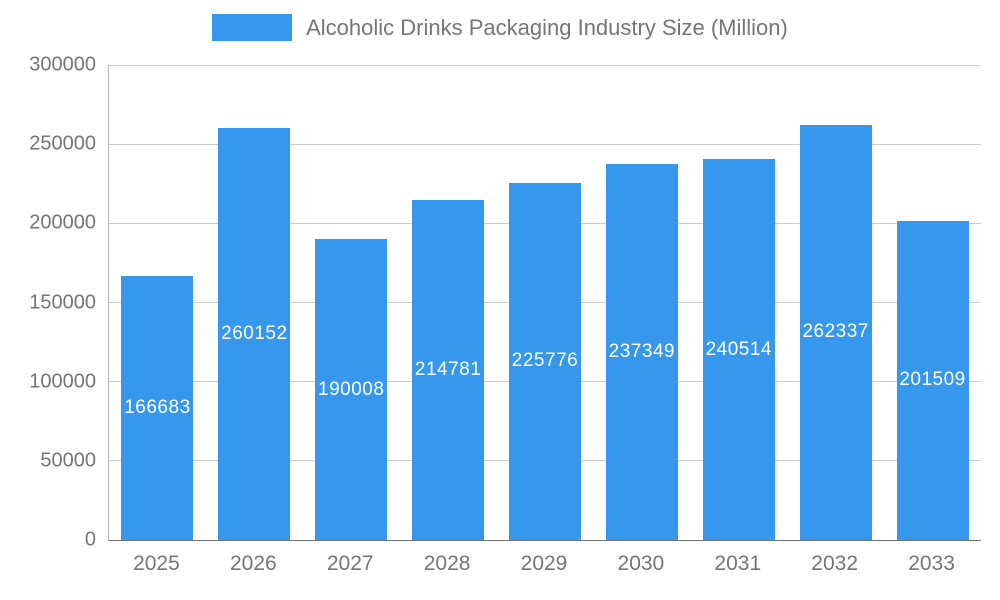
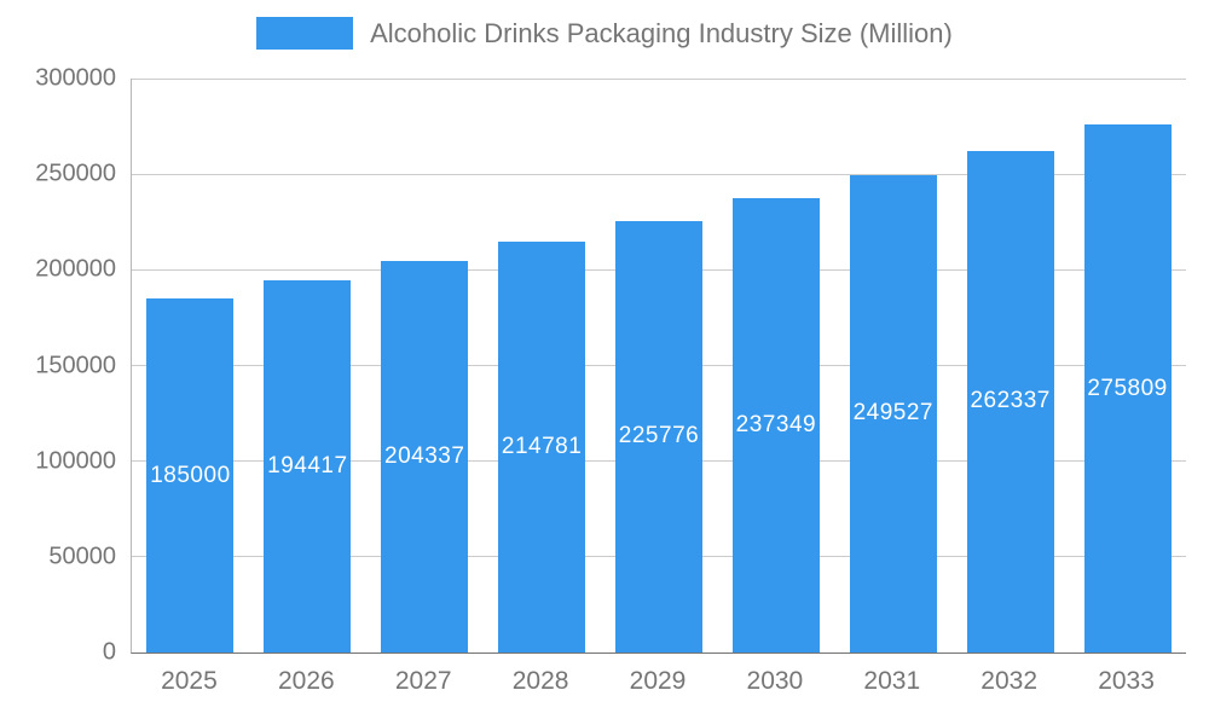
2025: 166683 -> 185000
2026: 260152 -> 194417
2027: 190008 -> 204337
2031: 240514 -> 249527
2033: 201509 -> 275809
